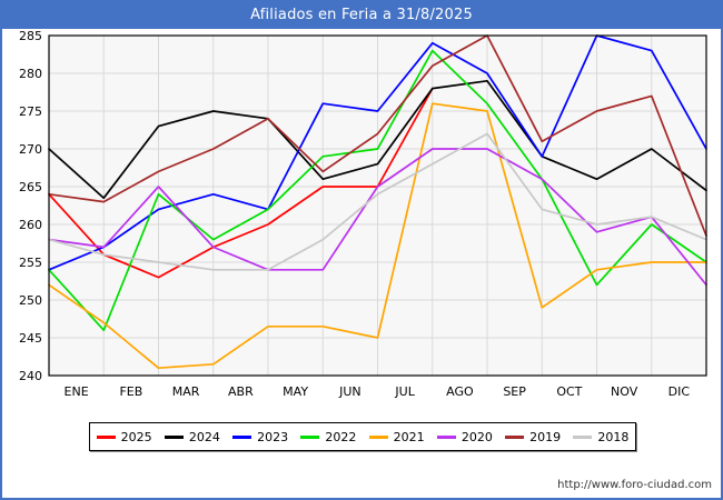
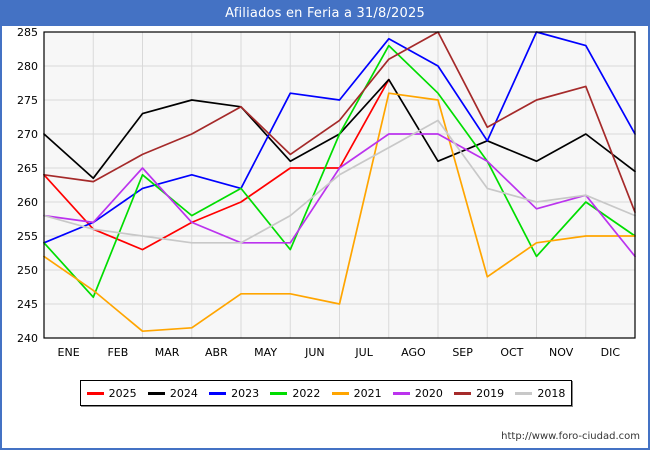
2022/MAY: 269 -> 253
2024/JUN: 268 -> 270
2024/AGO: 279 -> 266
